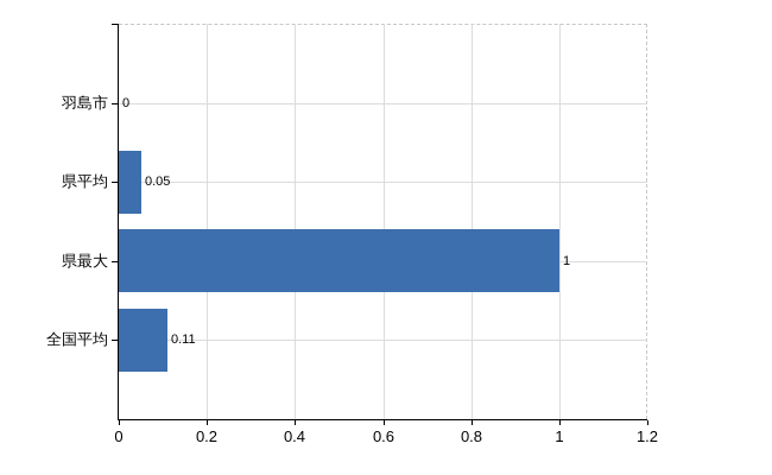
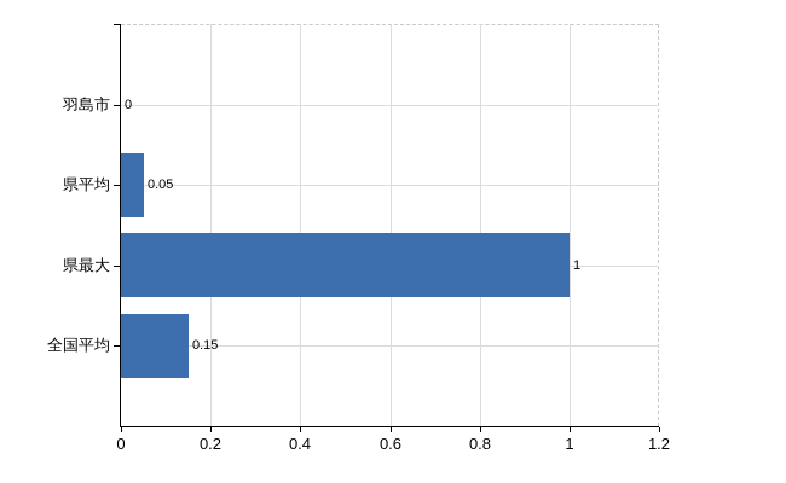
全国平均: 0.11 -> 0.15
